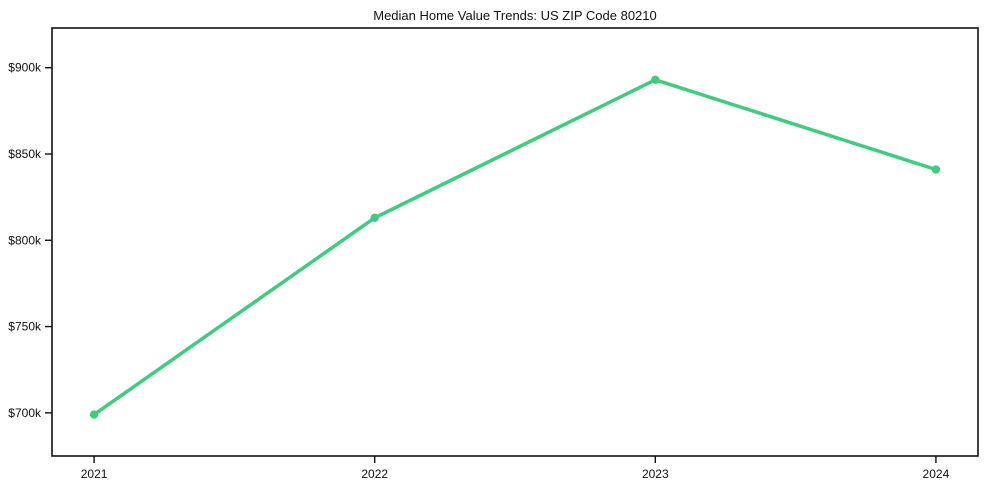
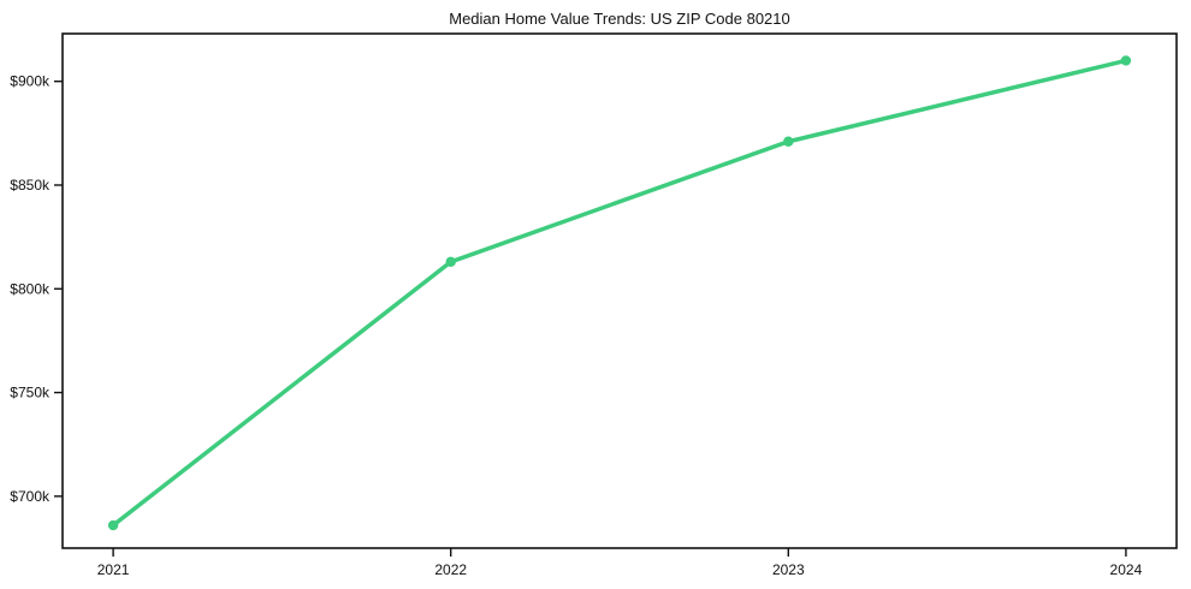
2021: $699k -> $686k
2023: $893k -> $871k
2024: $841k -> $910k
